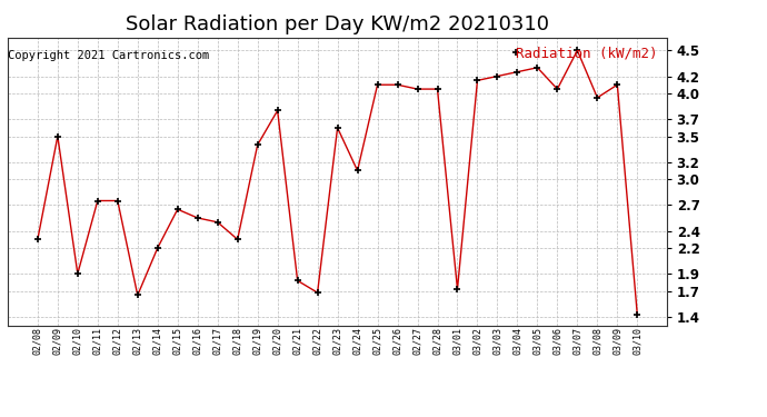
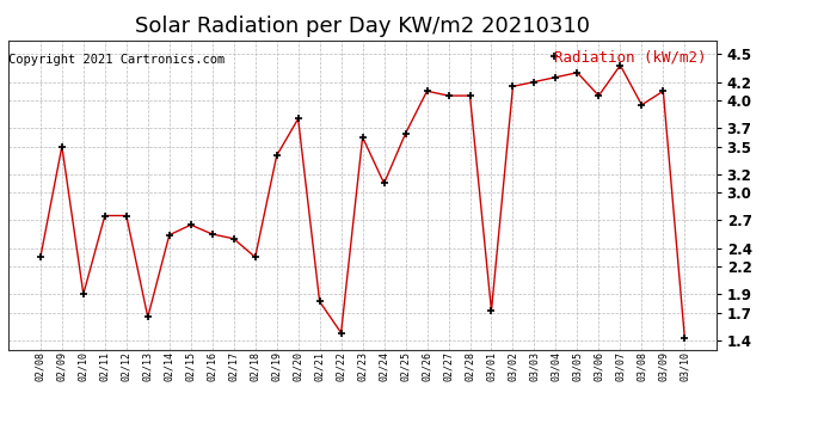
02/14: 2.20 -> 2.54
02/22: 1.68 -> 1.48
02/25: 4.10 -> 3.64
03/07: 4.50 -> 4.38
